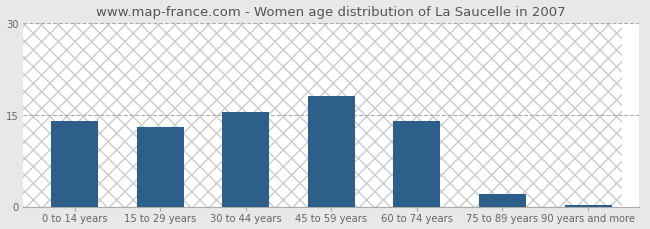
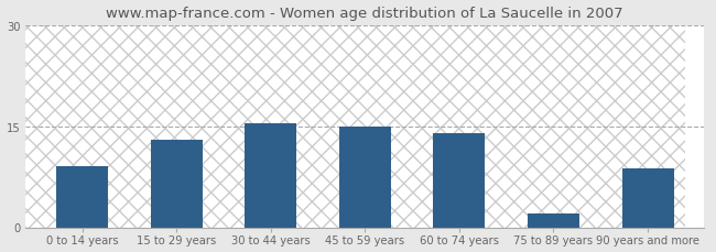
0 to 14 years: 14.0 -> 9.0
45 to 59 years: 18.0 -> 15.0
90 years and more: 0.2 -> 8.8
